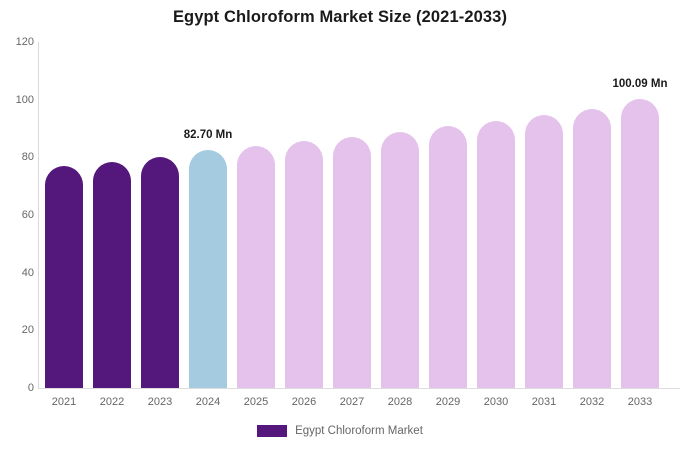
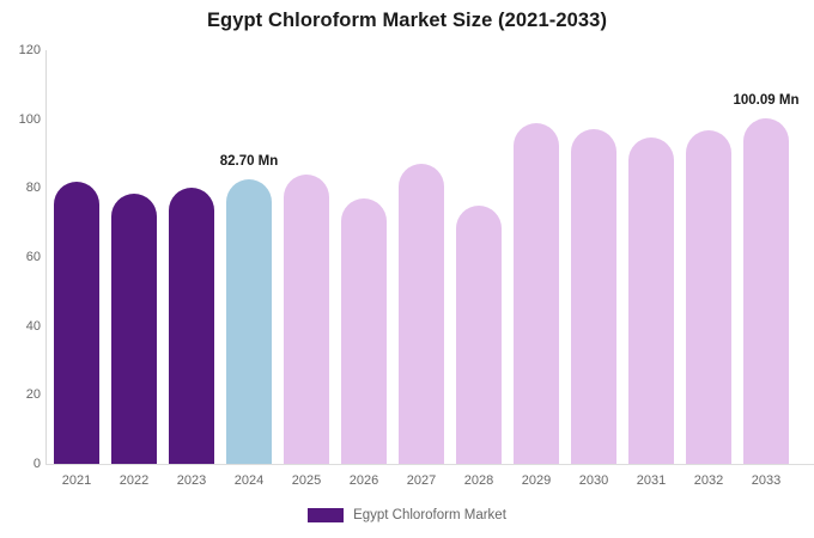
2021: 77 -> 82
2026: 86 -> 77
2028: 89 -> 75
2029: 91 -> 99
2030: 93 -> 97
